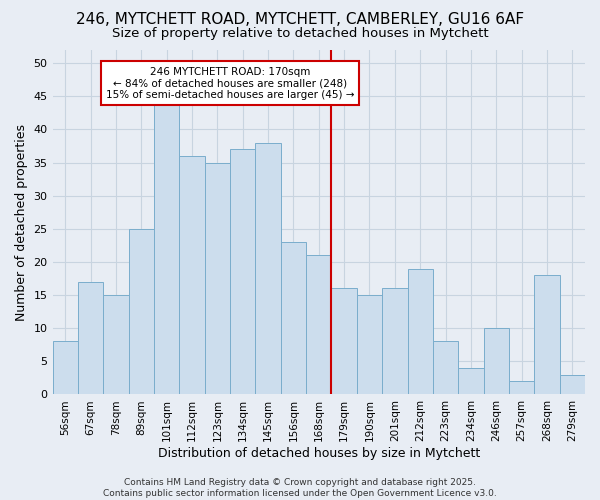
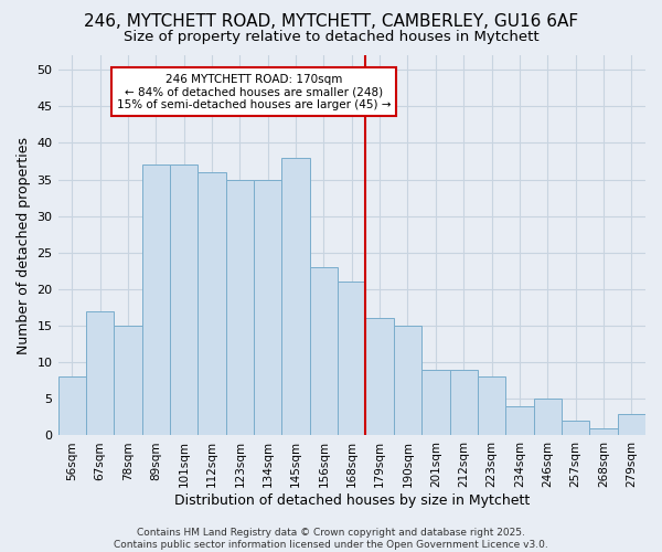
89sqm: 25 -> 37
101sqm: 44 -> 37
134sqm: 37 -> 35
201sqm: 16 -> 9
212sqm: 19 -> 9
246sqm: 10 -> 5
268sqm: 18 -> 1
